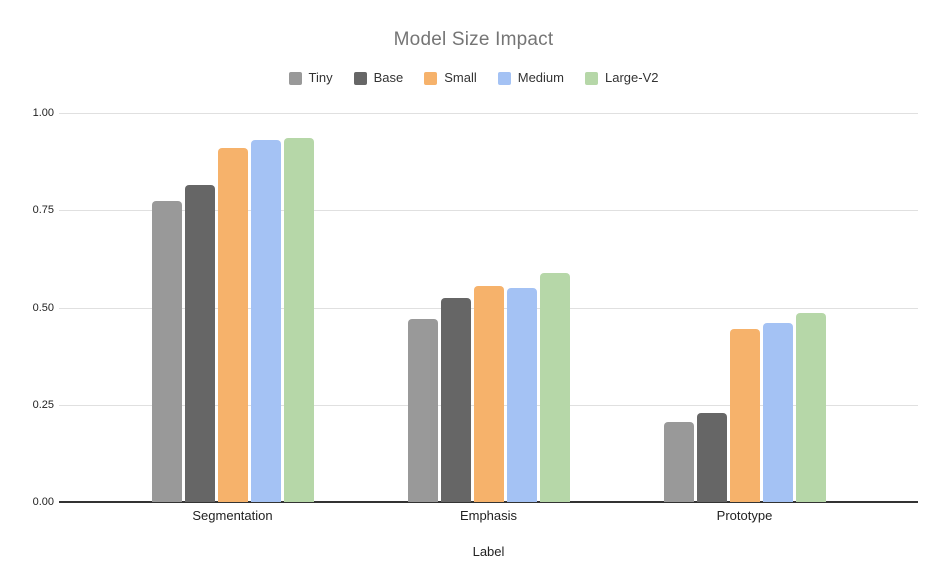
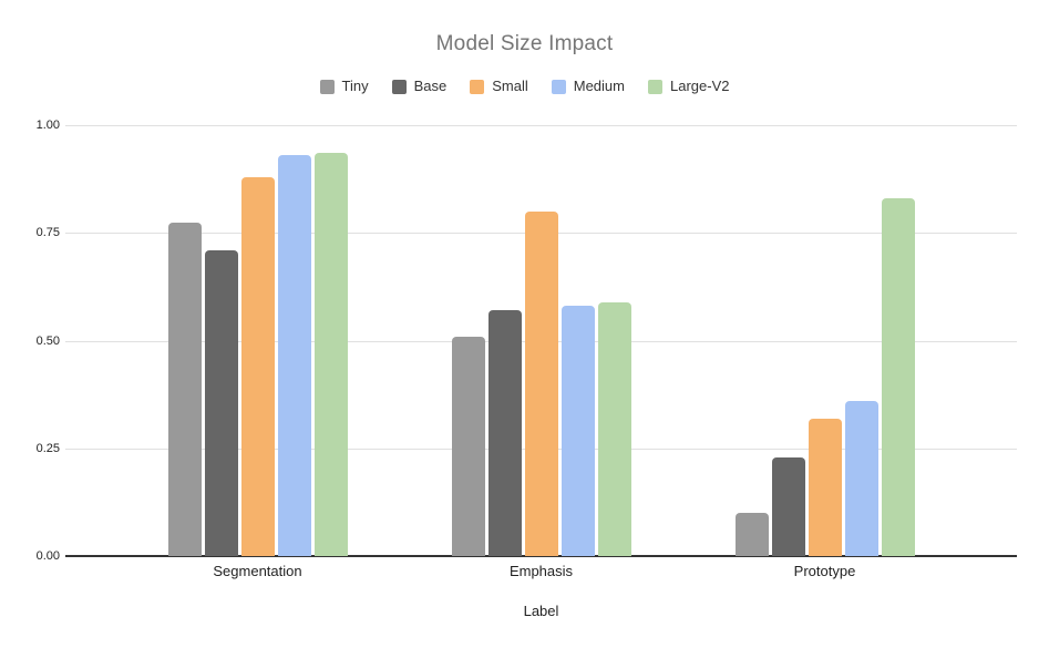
Base/Segmentation: 0.81 -> 0.71
Small/Segmentation: 0.91 -> 0.88
Tiny/Emphasis: 0.47 -> 0.51
Base/Emphasis: 0.53 -> 0.57
Small/Emphasis: 0.56 -> 0.80
Medium/Emphasis: 0.55 -> 0.58
Tiny/Prototype: 0.20 -> 0.10
Small/Prototype: 0.45 -> 0.32
Medium/Prototype: 0.46 -> 0.36
Large-V2/Prototype: 0.48 -> 0.83
